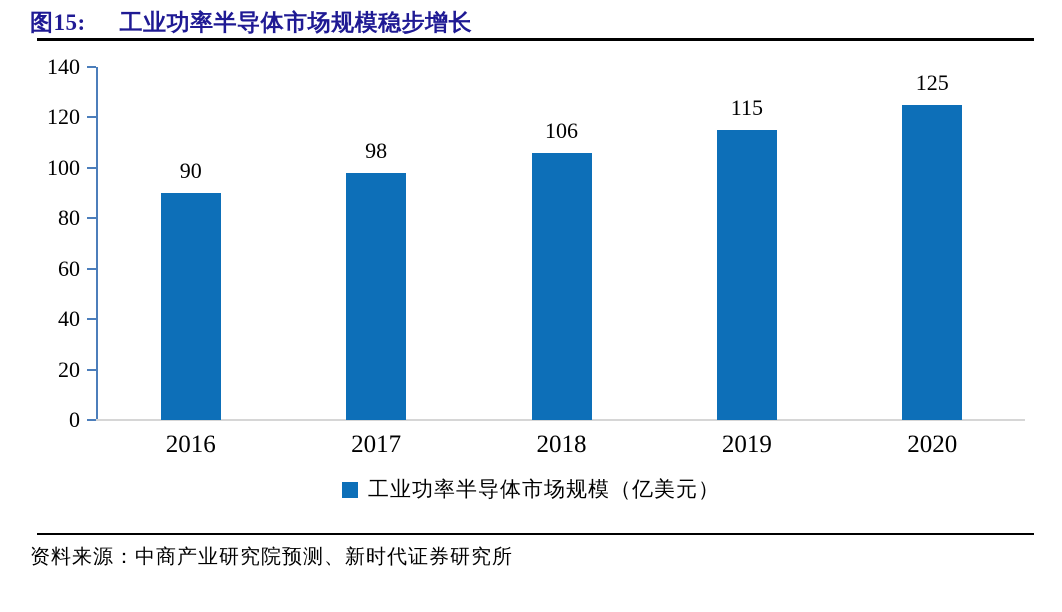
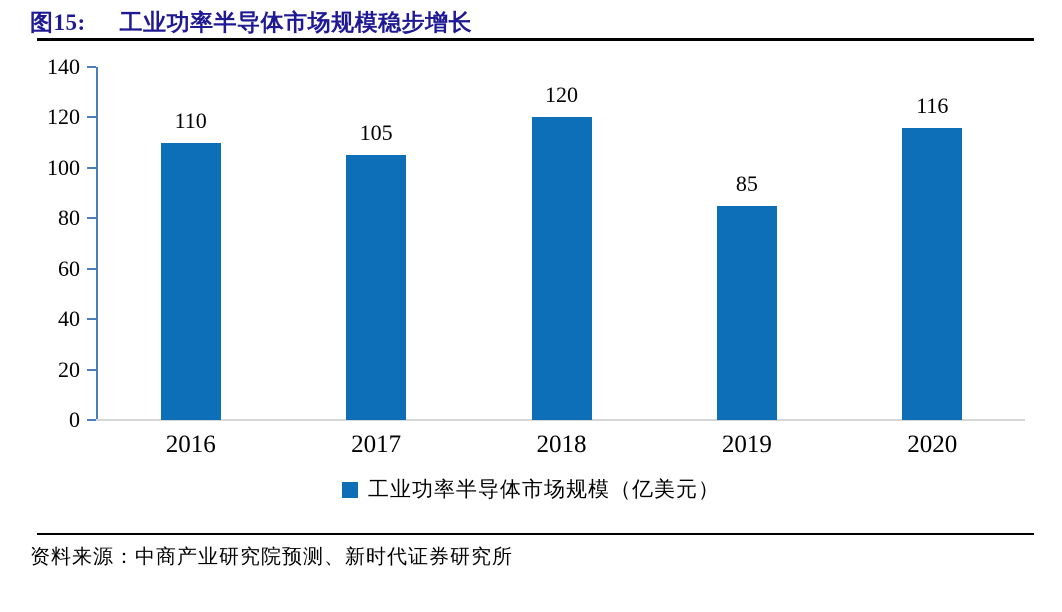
2016: 90 -> 110
2017: 98 -> 105
2018: 106 -> 120
2019: 115 -> 85
2020: 125 -> 116
